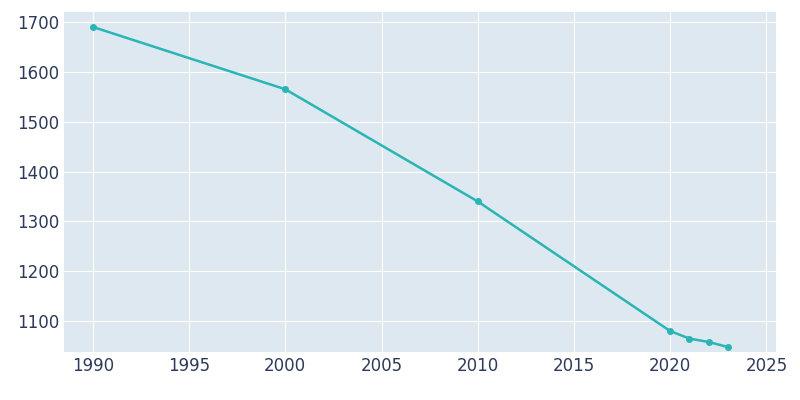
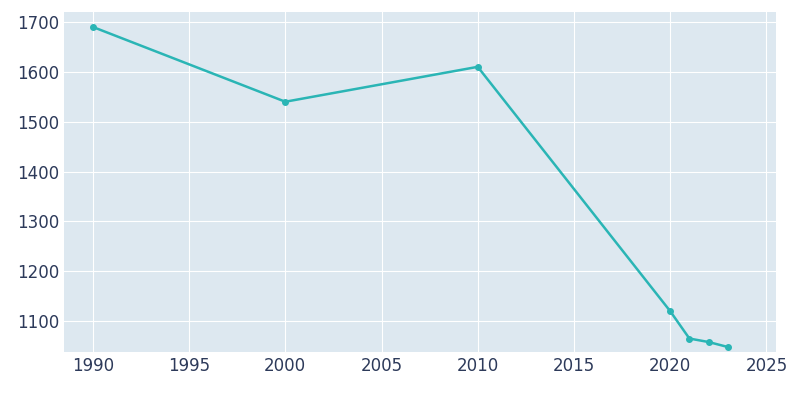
2000: 1565 -> 1540
2010: 1340 -> 1610
2020: 1080 -> 1120
